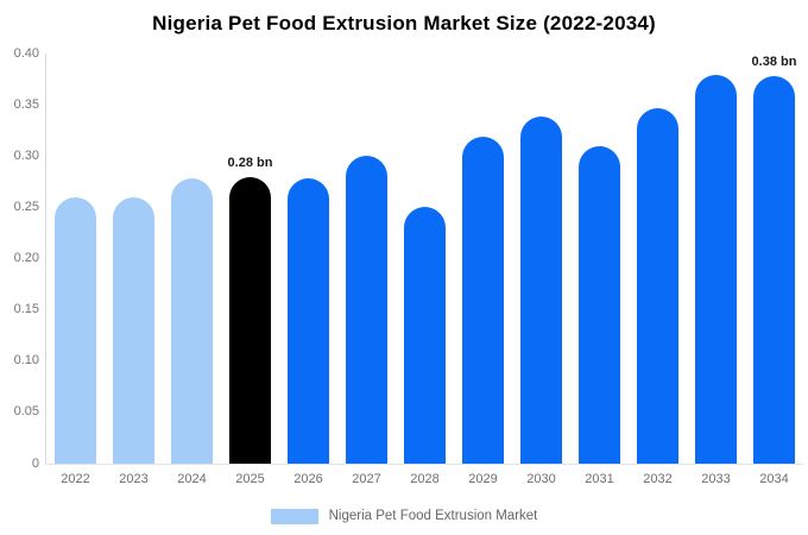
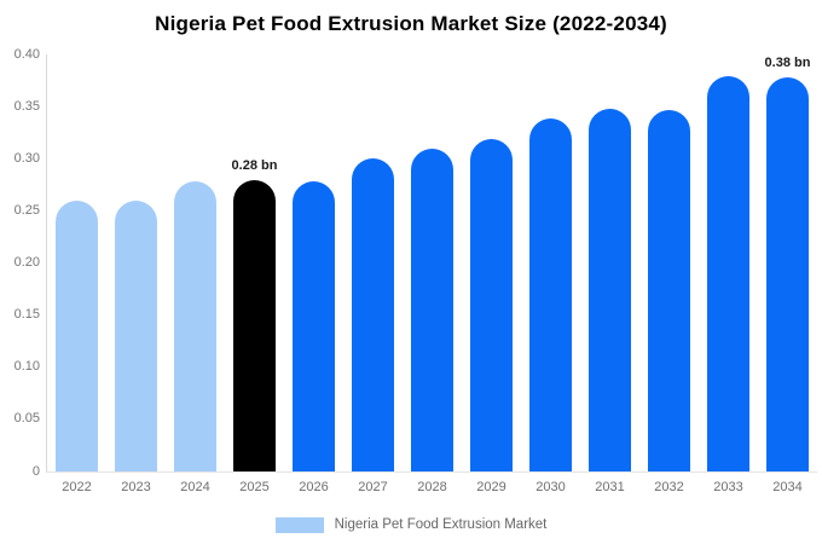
2028: 0.25 -> 0.31
2031: 0.31 -> 0.35
